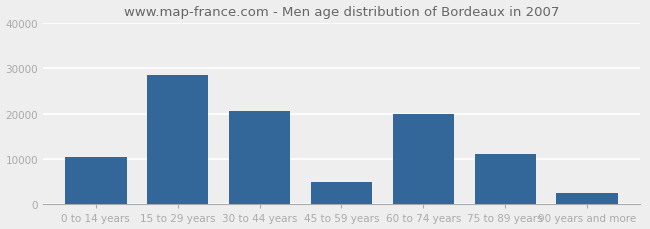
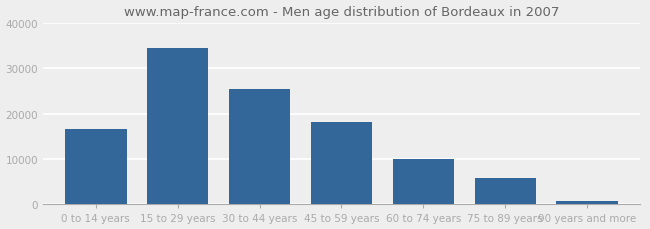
0 to 14 years: 10500 -> 16700
15 to 29 years: 28500 -> 34500
30 to 44 years: 20500 -> 25500
45 to 59 years: 5000 -> 18200
60 to 74 years: 20000 -> 9900
75 to 89 years: 11000 -> 5900
90 years and more: 2500 -> 700
